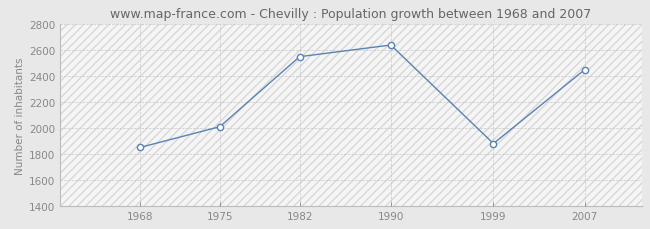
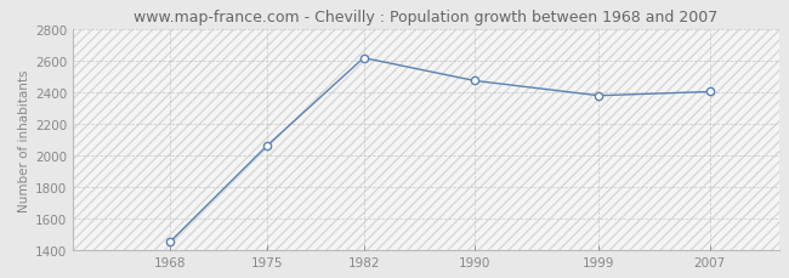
1968: 1850 -> 1450
1975: 2010 -> 2060
1982: 2550 -> 2620
1990: 2640 -> 2480
1999: 1880 -> 2380
2007: 2450 -> 2400
